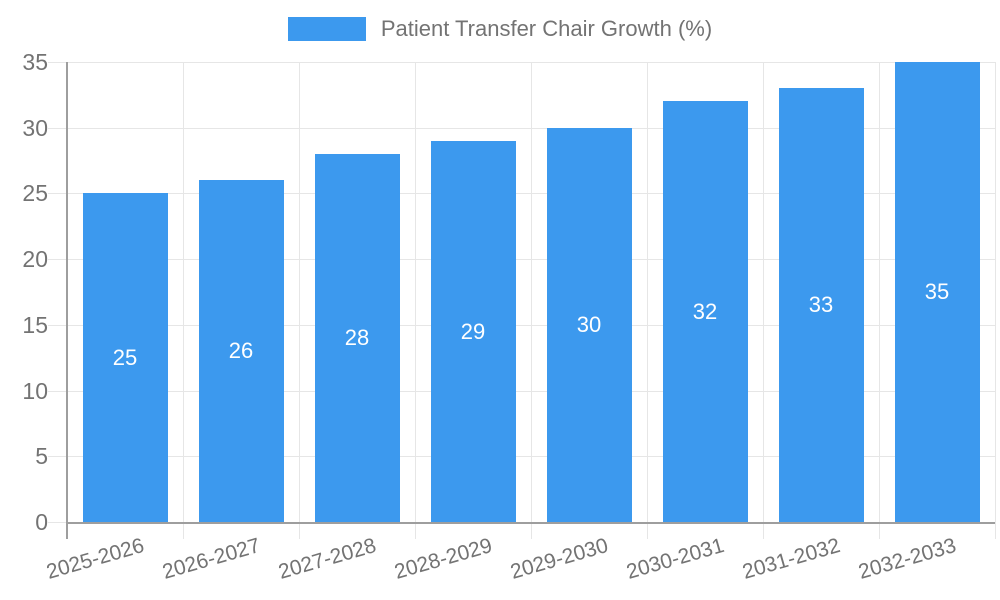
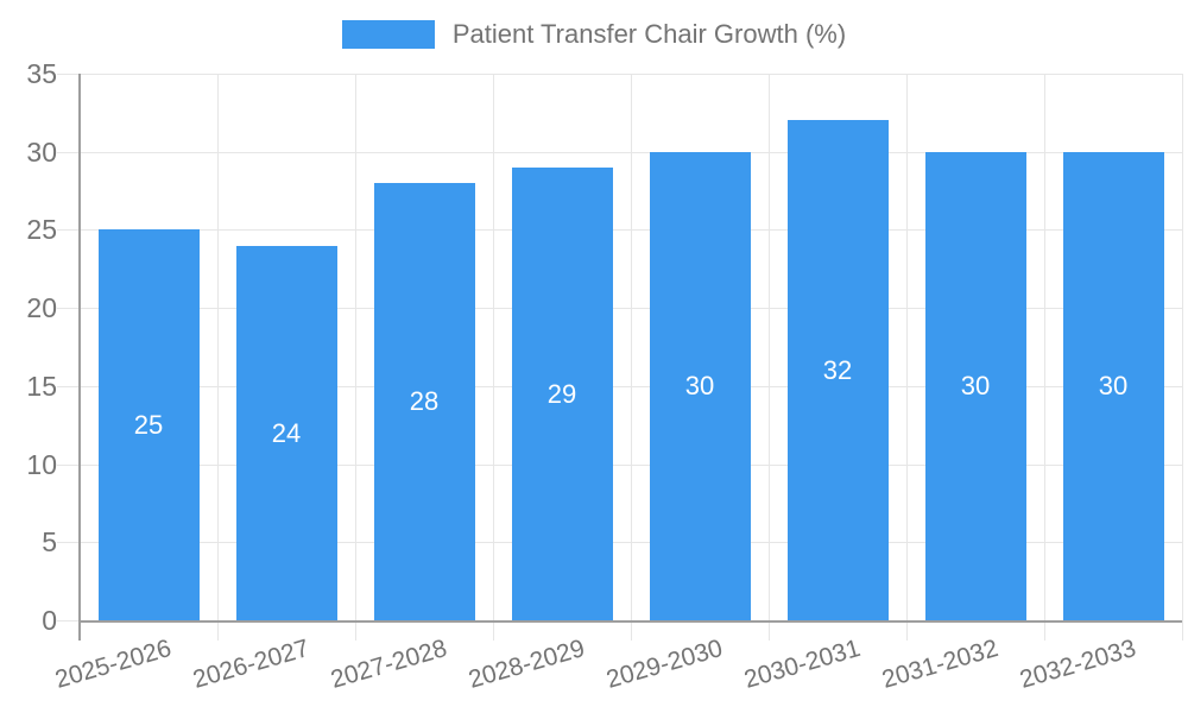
2026-2027: 26 -> 24
2031-2032: 33 -> 30
2032-2033: 35 -> 30
